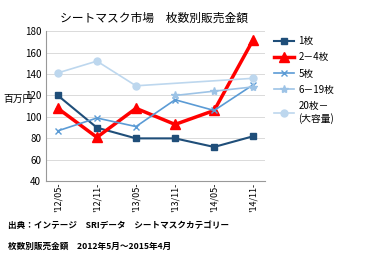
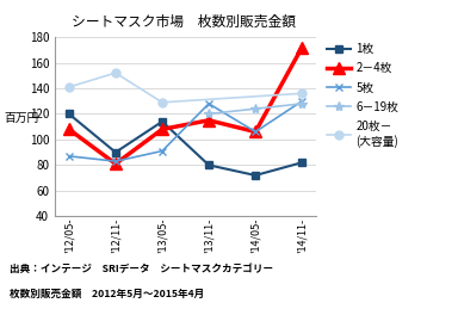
5枚/'12/11-: 99 -> 83
1枚/'13/05-: 80 -> 114
2－4枚/'13/11-: 93 -> 115
5枚/'13/11-: 116 -> 128
